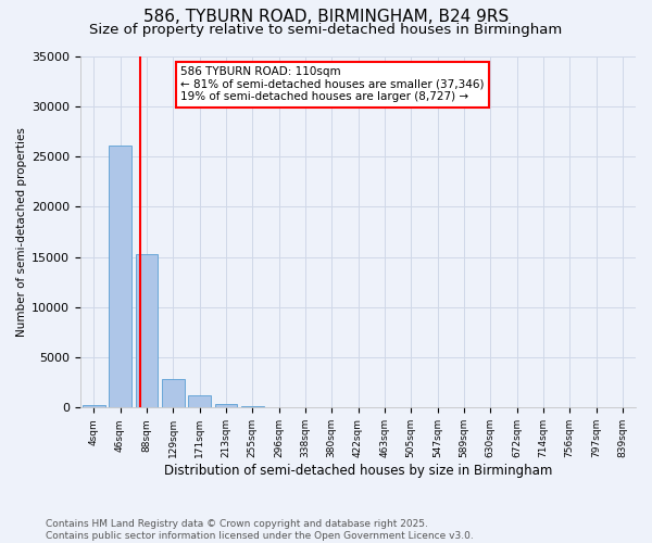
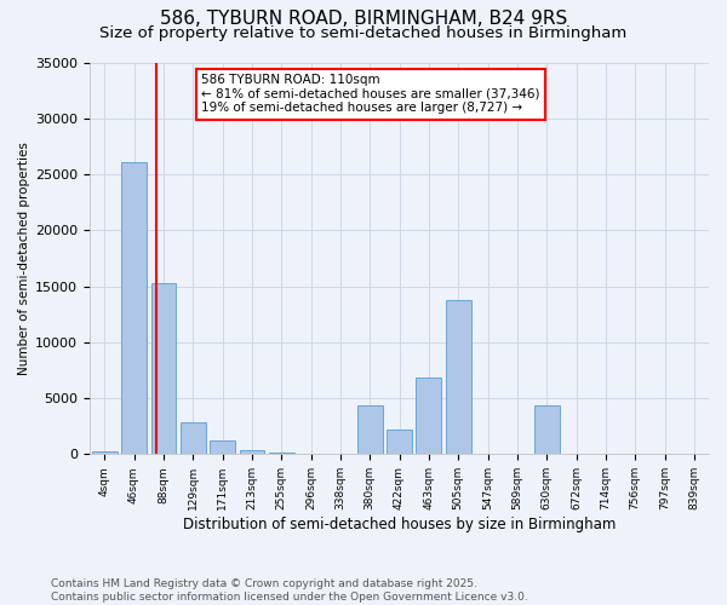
380sqm: 0 -> 4400
422sqm: 0 -> 2200
463sqm: 0 -> 6800
505sqm: 0 -> 13800
630sqm: 0 -> 4400
